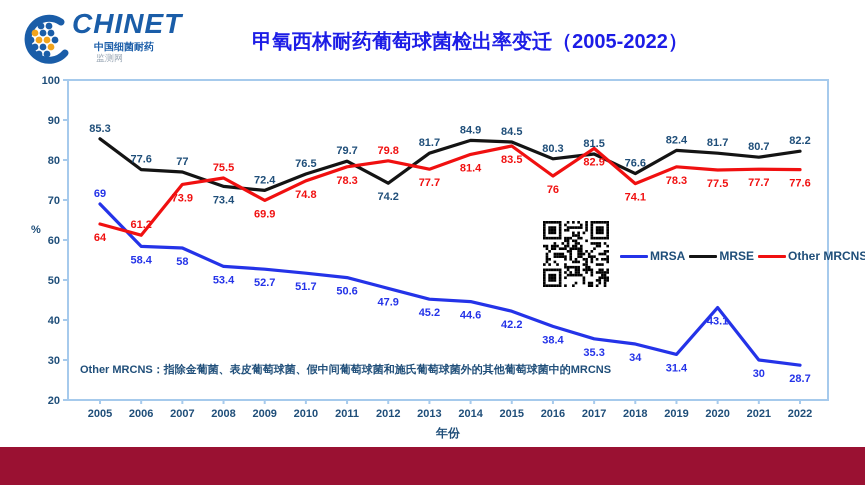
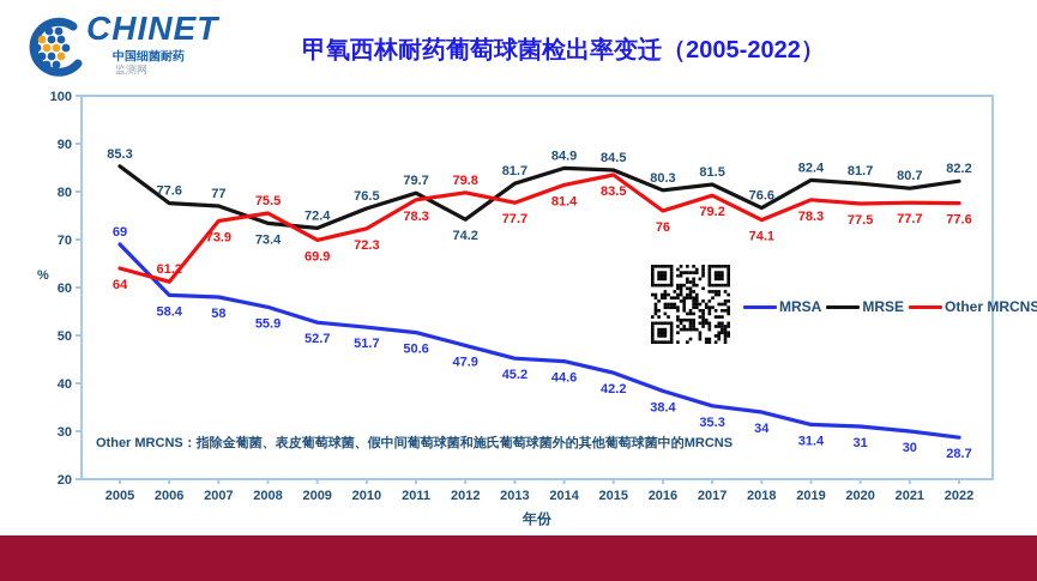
MRSA/2008: 53.4 -> 55.9
Other MRCNS/2010: 74.8 -> 72.3
Other MRCNS/2017: 82.9 -> 79.2
MRSA/2020: 43.1 -> 31
